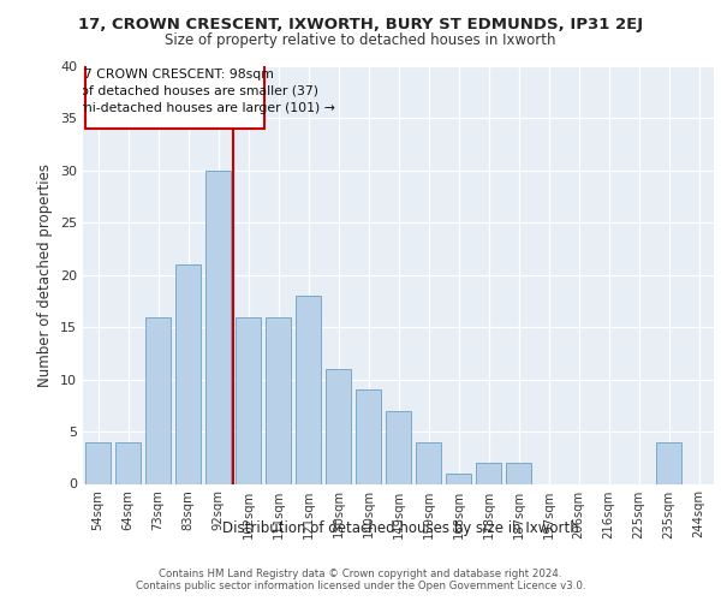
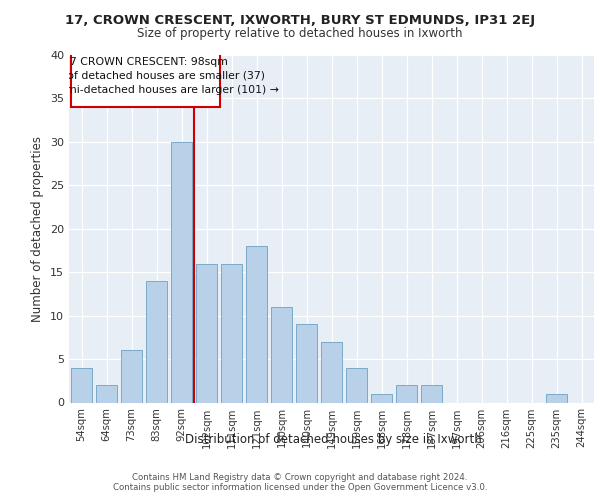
64sqm: 4 -> 2
73sqm: 16 -> 6
83sqm: 21 -> 14
235sqm: 4 -> 1
